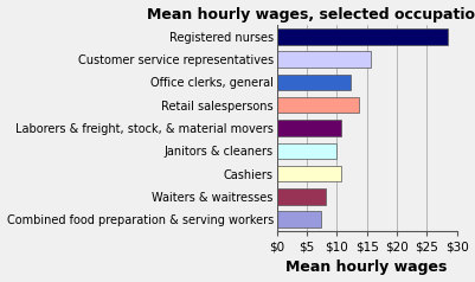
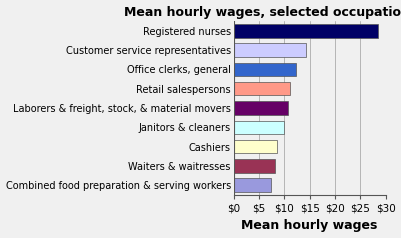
Customer service representatives: $15.6 -> $14.3
Retail salespersons: $13.8 -> $11.1
Cashiers: $10.8 -> $8.6
